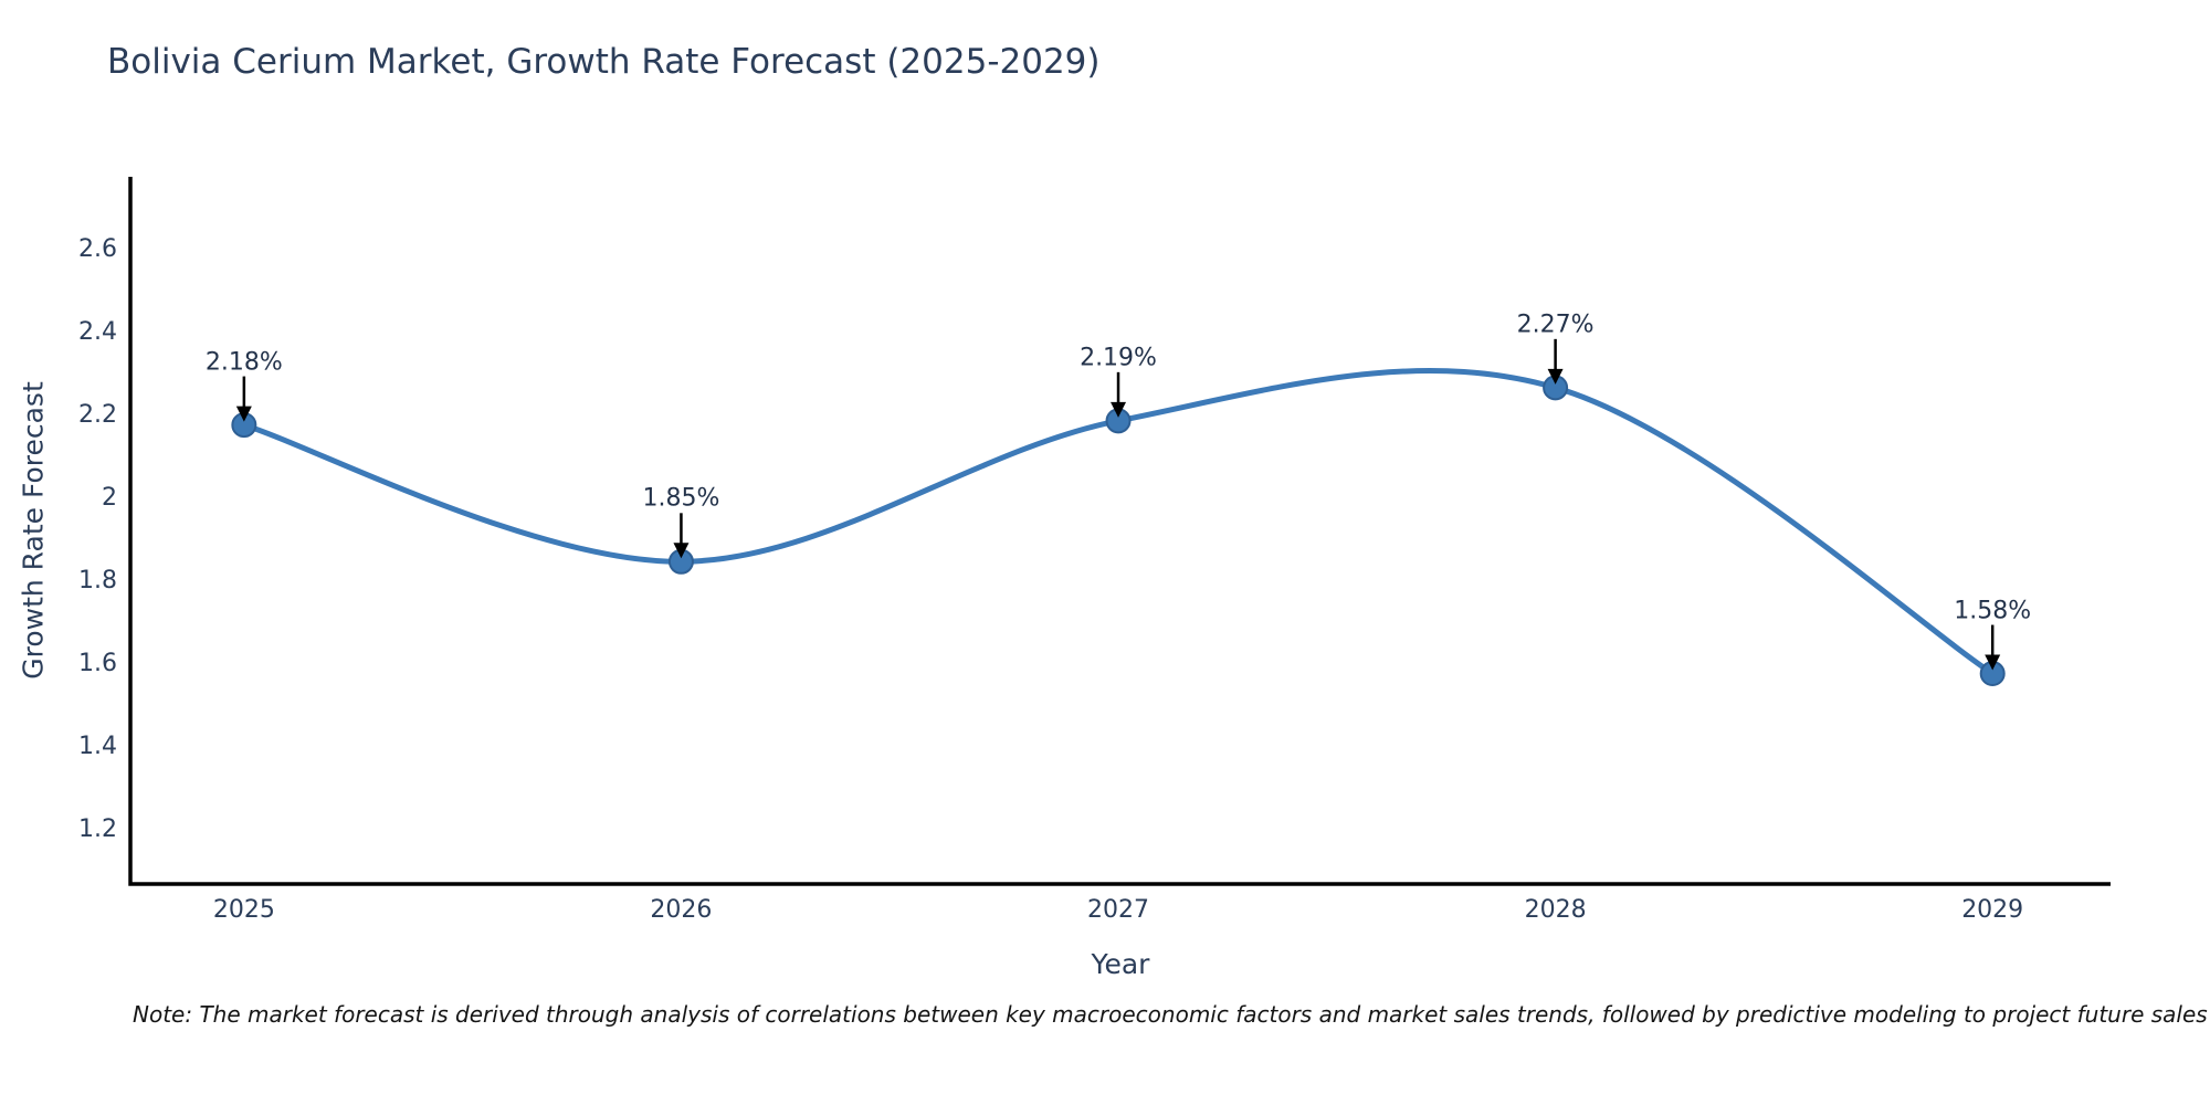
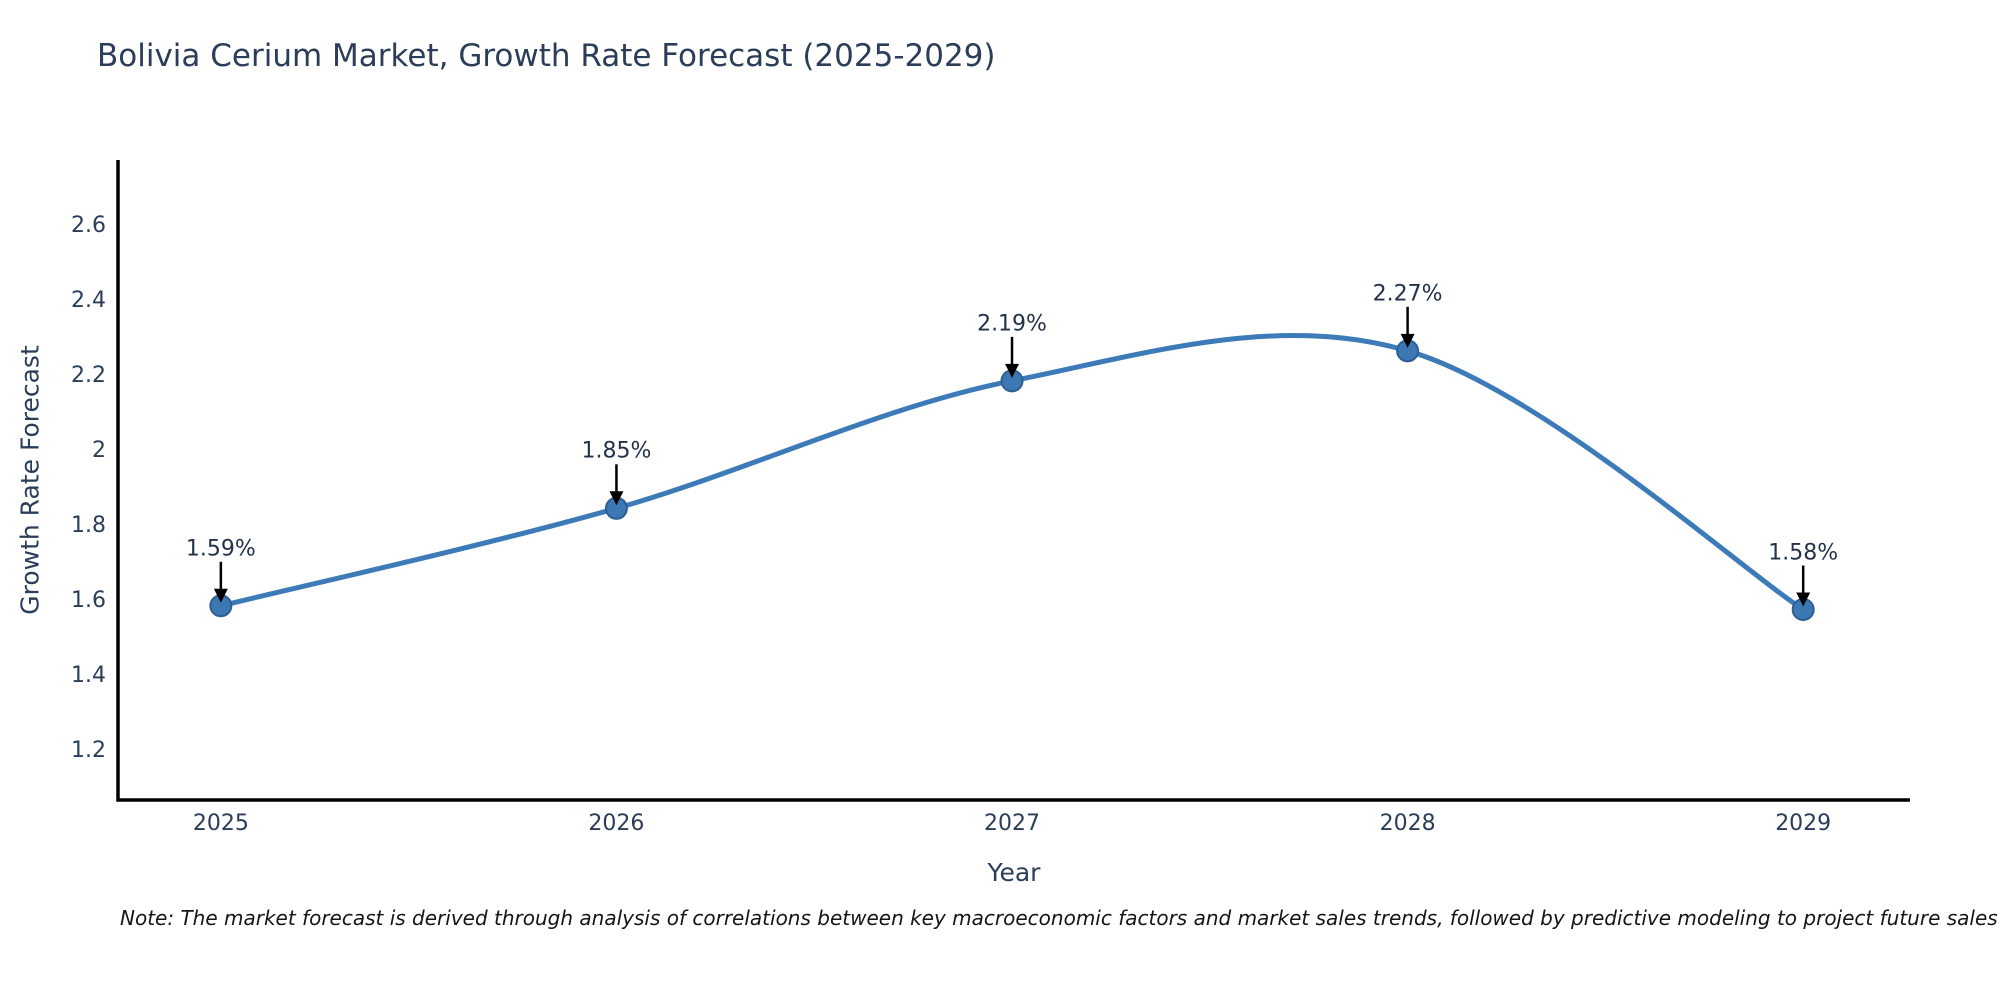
2025: 2.18% -> 1.59%
